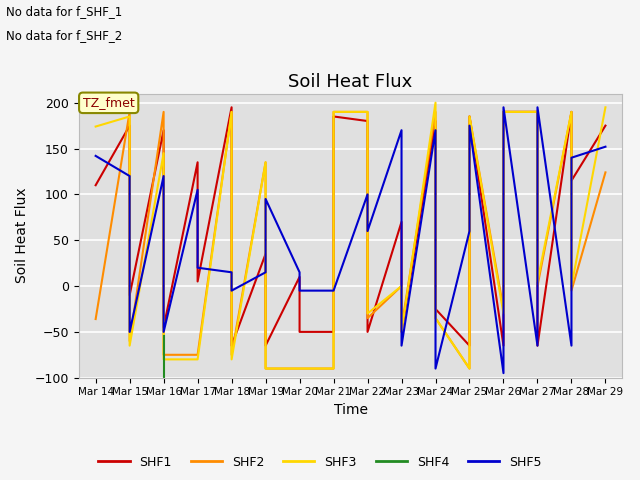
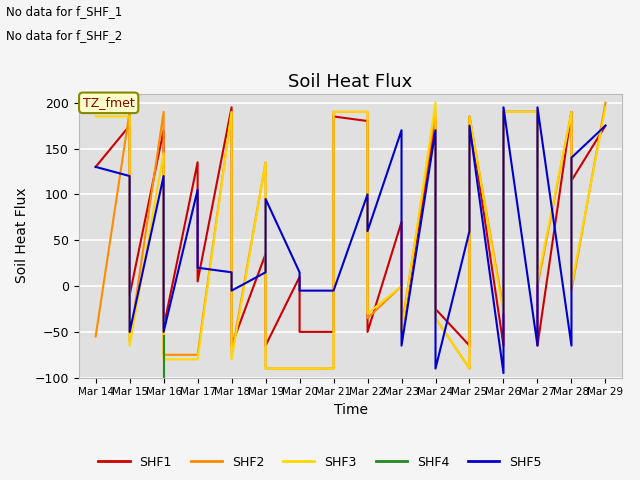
SHF1/Mar 14: 110 -> 130
SHF2/Mar 14: -36 -> -55
SHF3/Mar 14: 174 -> 185
SHF5/Mar 14: 142 -> 130
SHF2/Mar 29: 124 -> 200
SHF5/Mar 29: 152 -> 175
